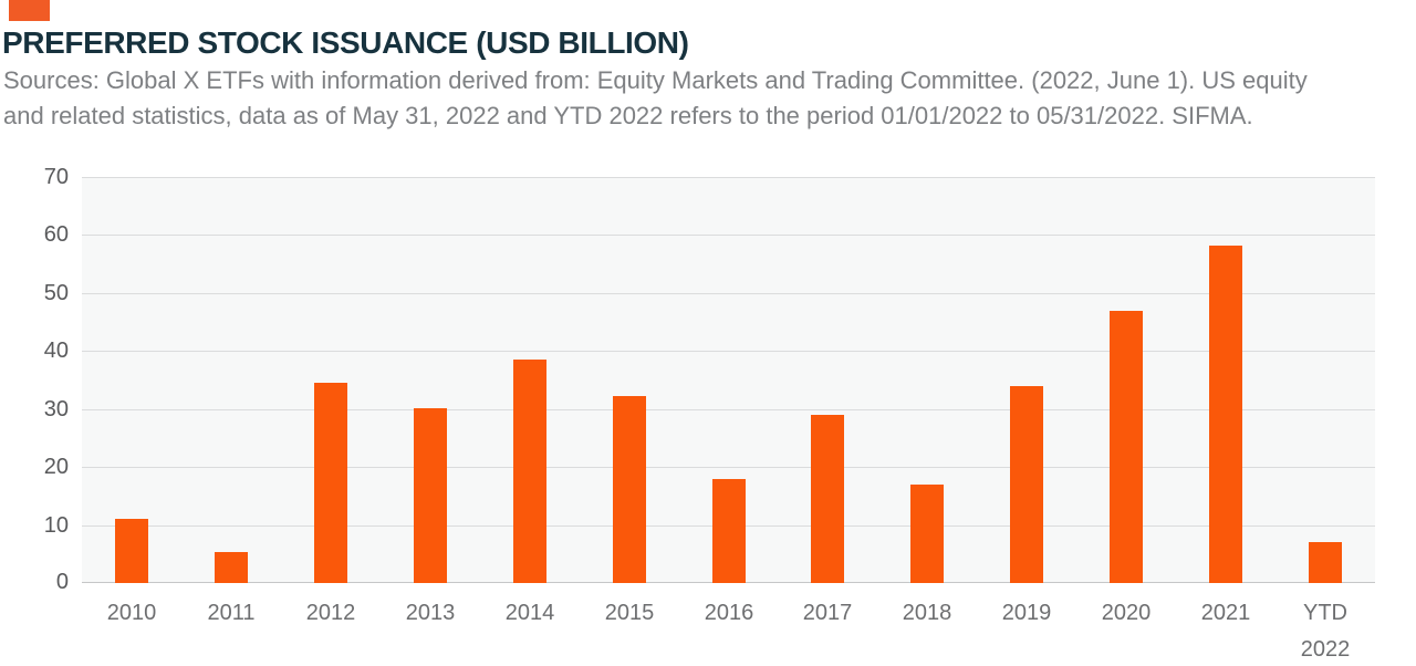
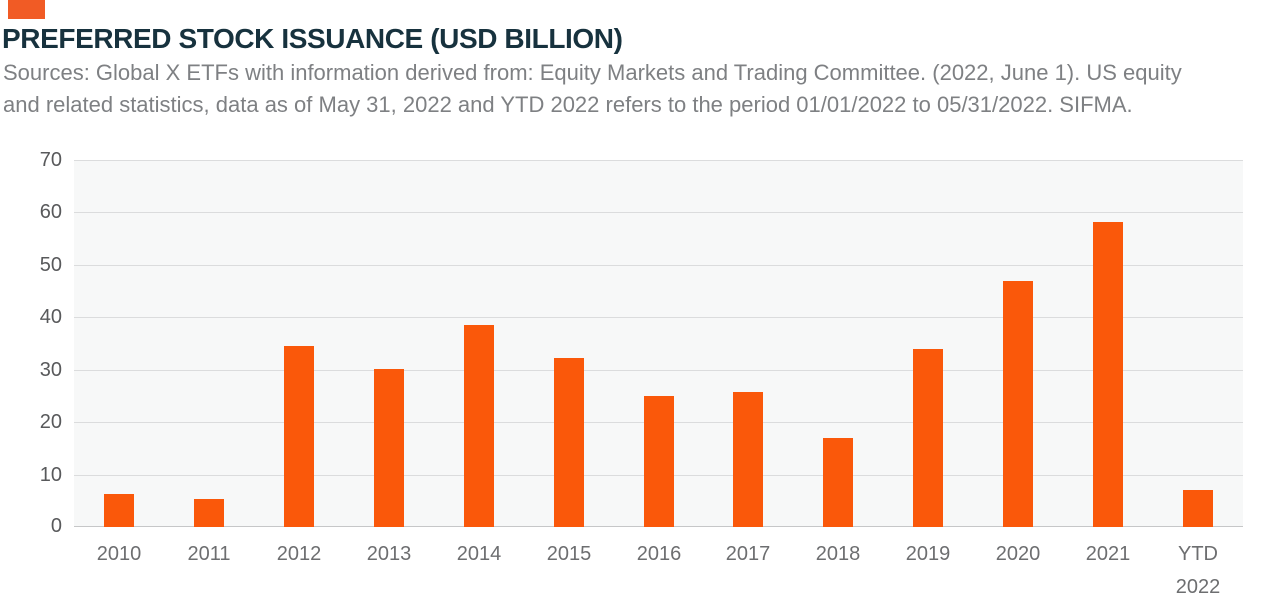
2010: 11 -> 6
2016: 18 -> 25
2017: 29 -> 26
